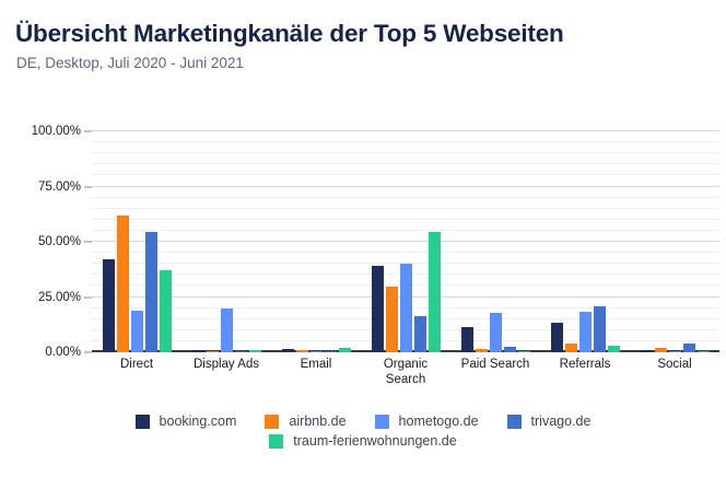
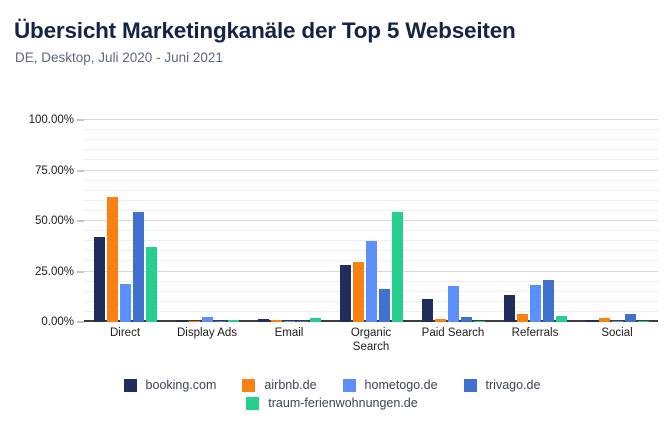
hometogo.de/Display Ads: 20% -> 3%
booking.com/Organic Search: 39% -> 28%
